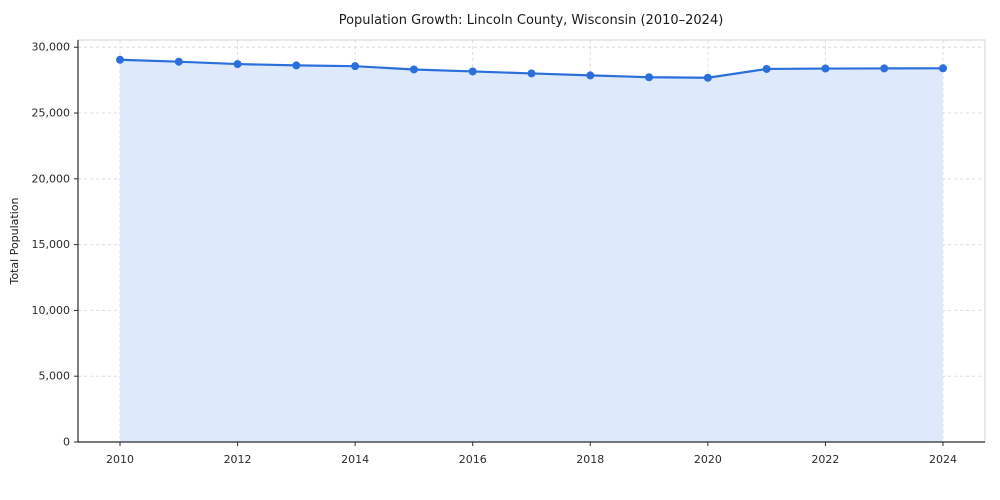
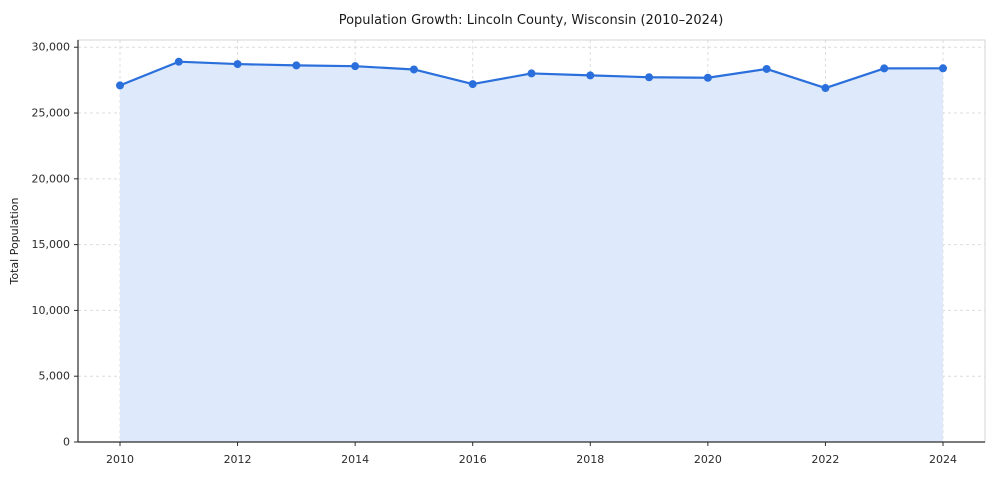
2010: 29000 -> 27100
2016: 28200 -> 27200
2022: 28400 -> 26900
